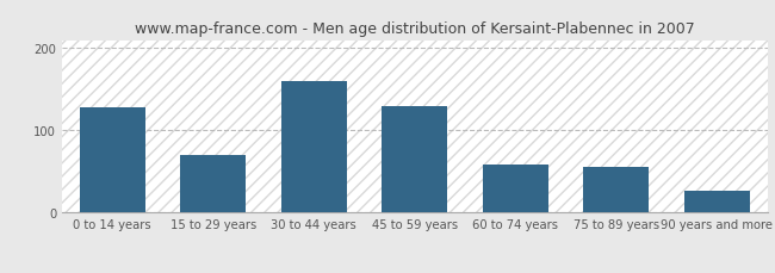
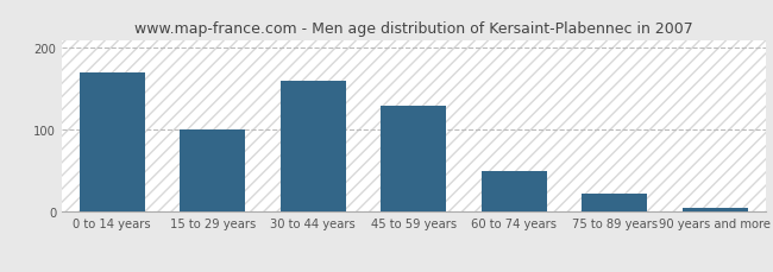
0 to 14 years: 128 -> 170
15 to 29 years: 70 -> 100
60 to 74 years: 58 -> 50
75 to 89 years: 56 -> 22
90 years and more: 26 -> 5
